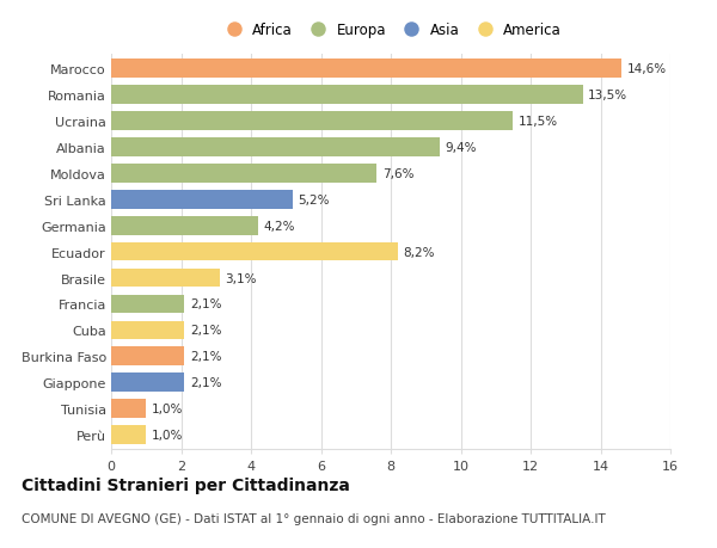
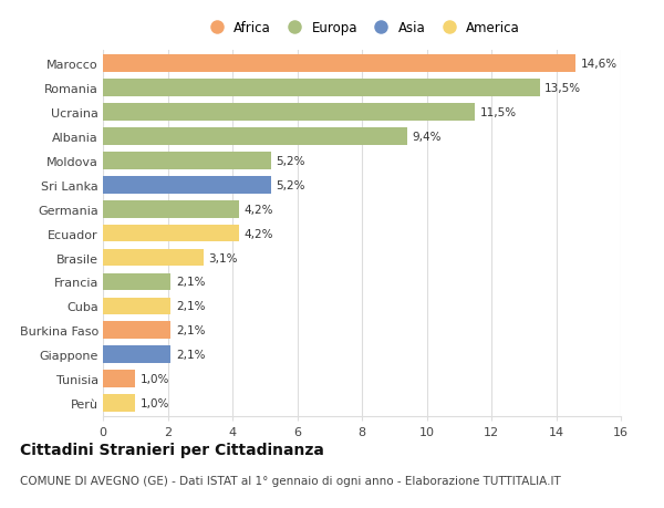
Moldova: 7,6% -> 5,2%
Ecuador: 8,2% -> 4,2%
